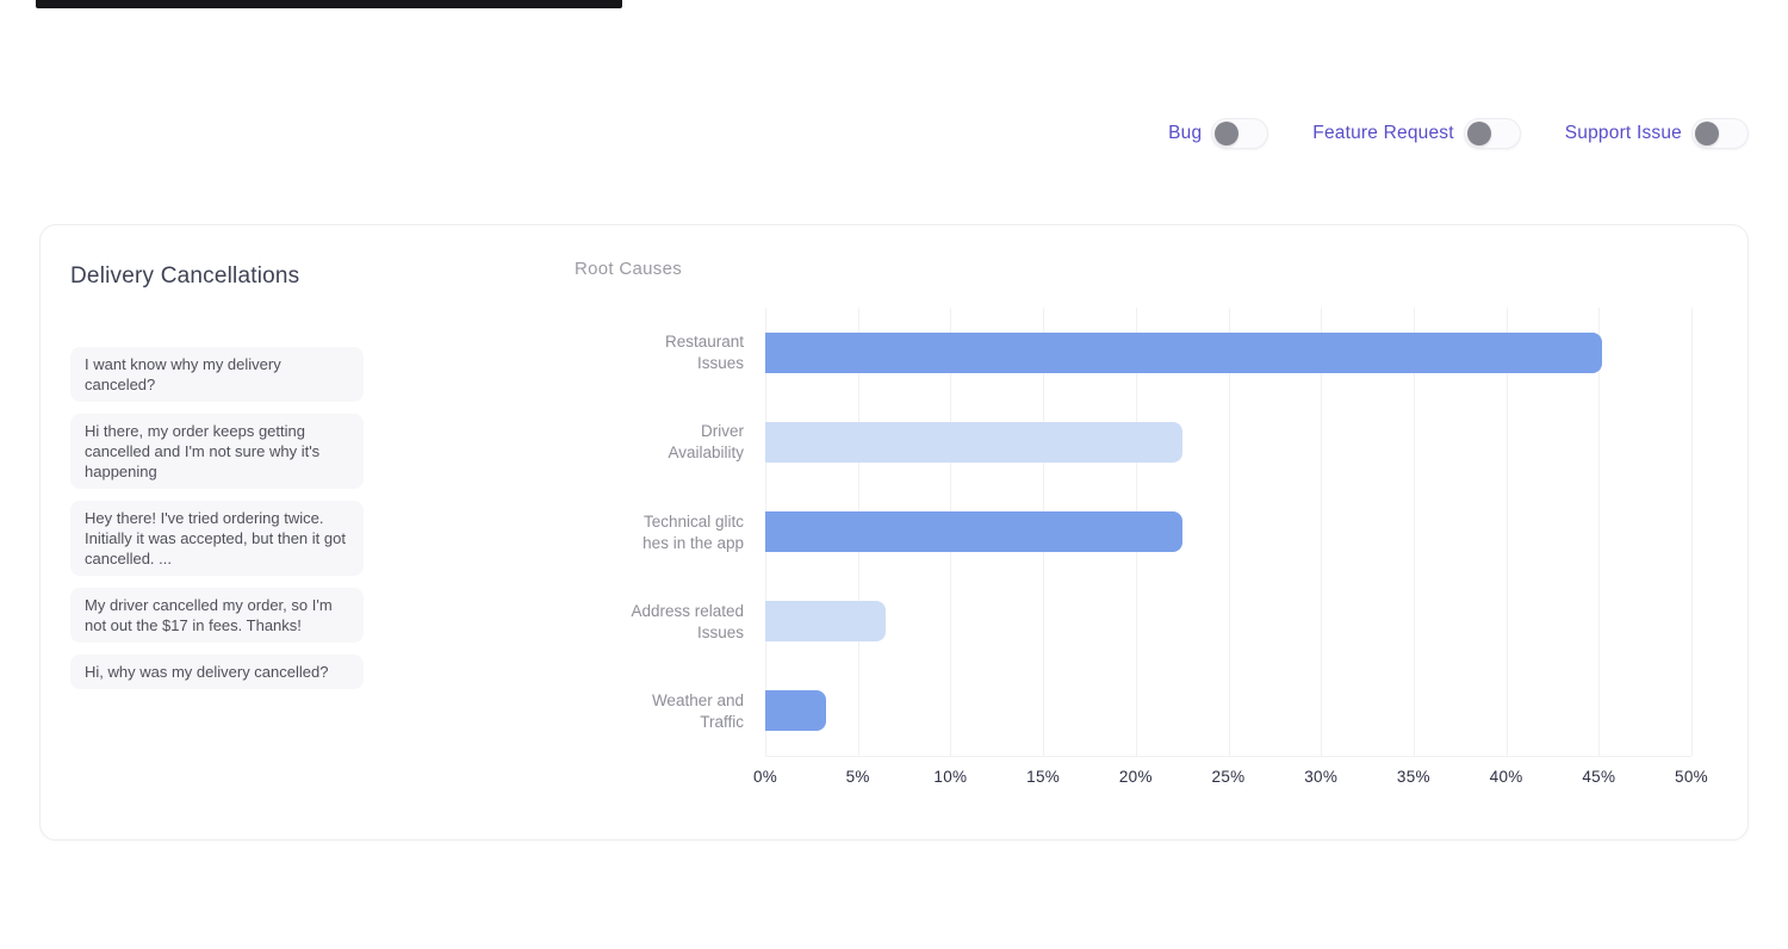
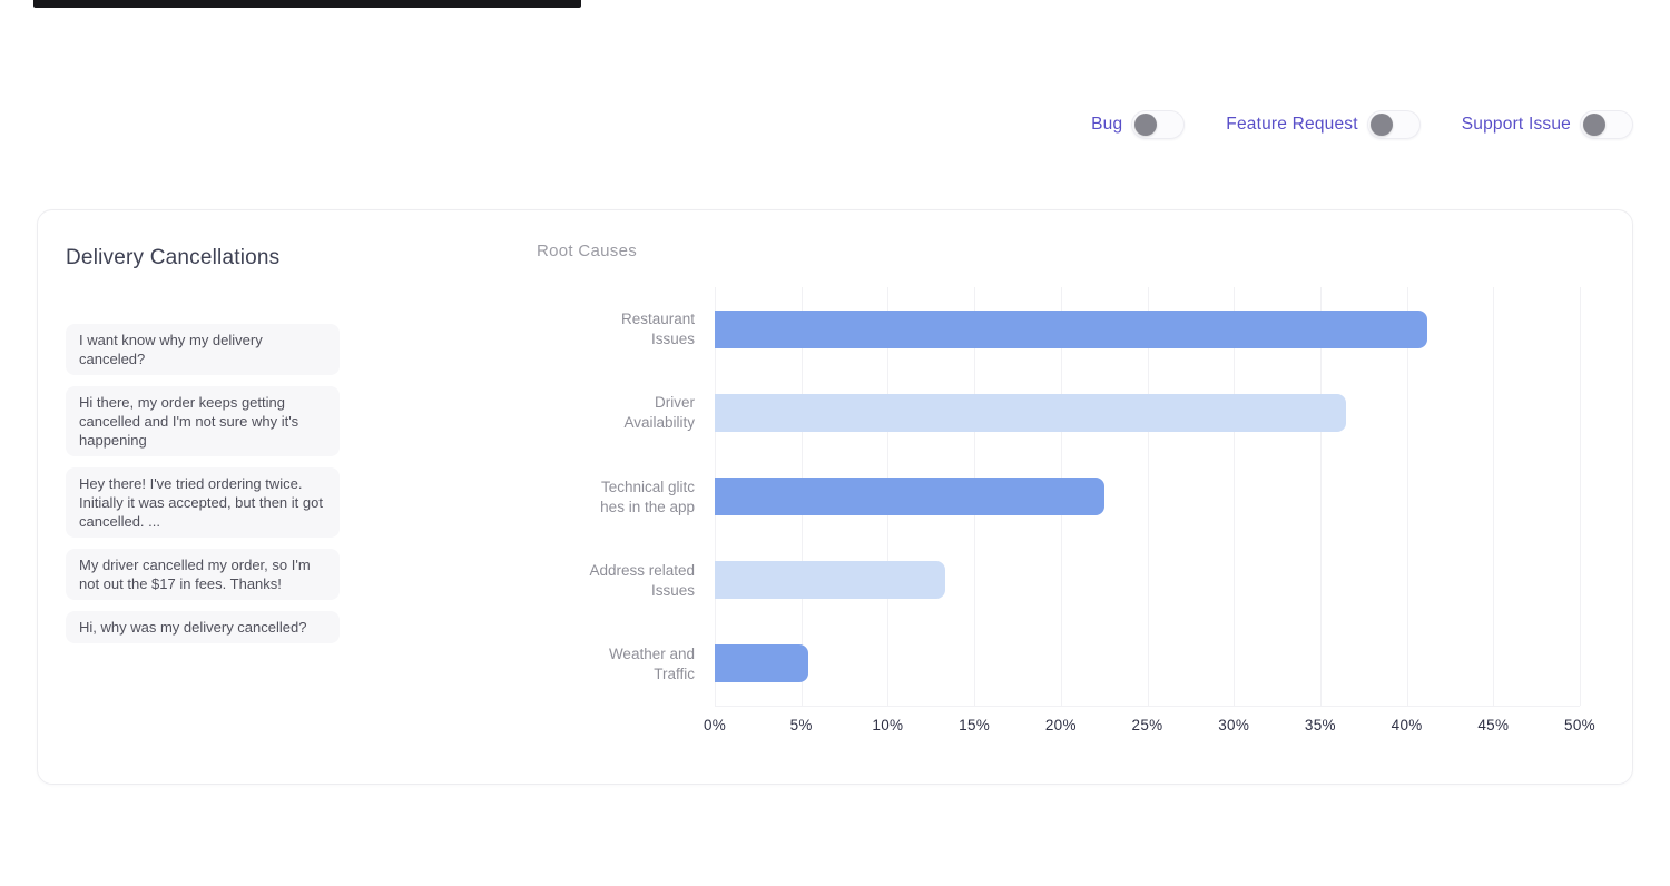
Restaurant Issues: 45.2% -> 41.2%
Driver Availability: 22.5% -> 36.5%
Address related Issues: 6.5% -> 13.3%
Weather and Traffic: 3.3% -> 5.4%
